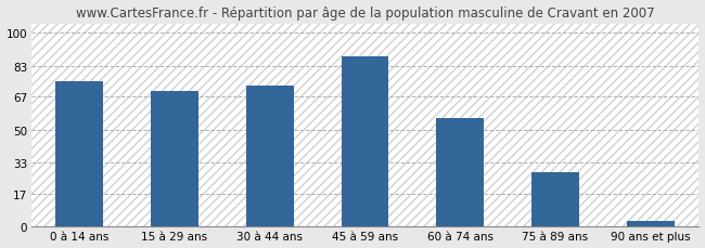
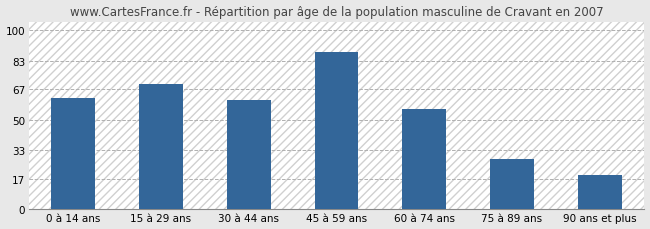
0 à 14 ans: 75 -> 62
30 à 44 ans: 73 -> 61
90 ans et plus: 3 -> 19
